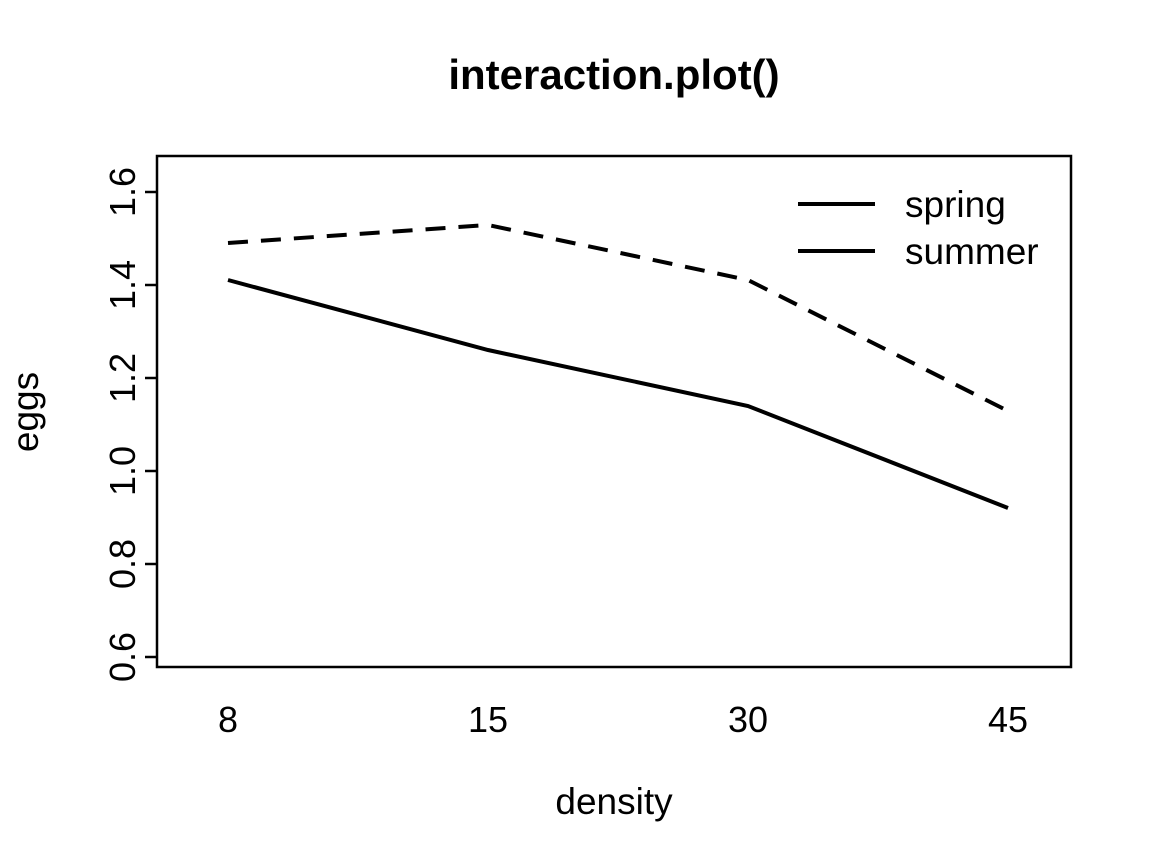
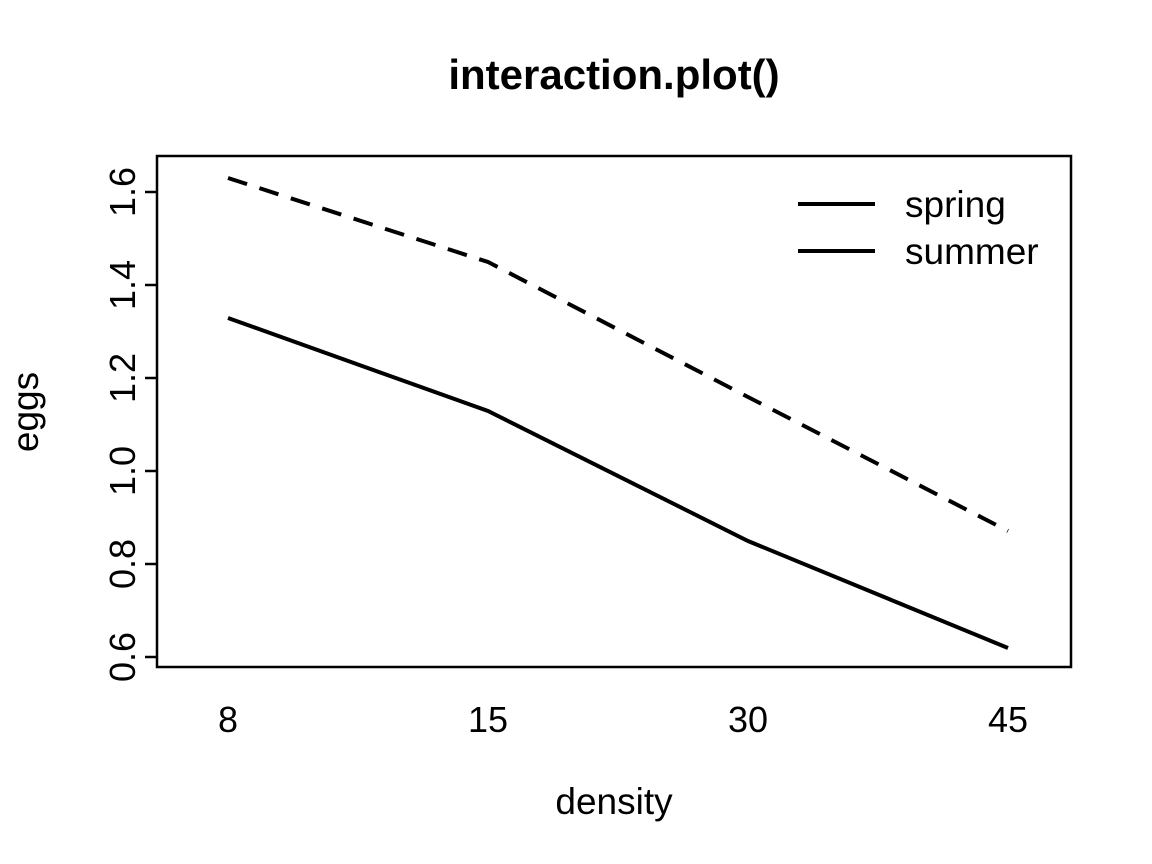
spring/8: 1.49 -> 1.63
summer/8: 1.41 -> 1.33
spring/15: 1.53 -> 1.45
summer/15: 1.26 -> 1.13
spring/30: 1.41 -> 1.16
summer/30: 1.14 -> 0.85
spring/45: 1.13 -> 0.87
summer/45: 0.92 -> 0.62
